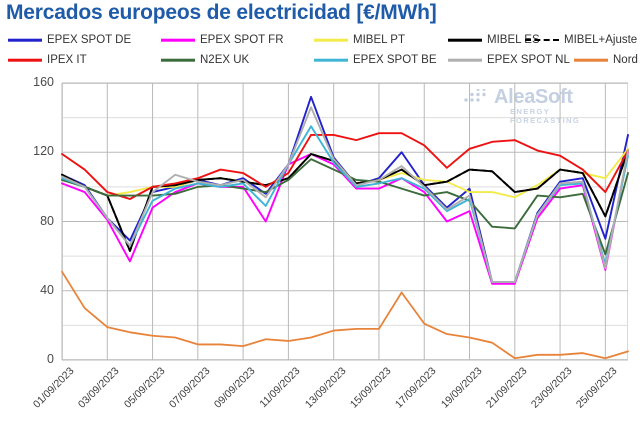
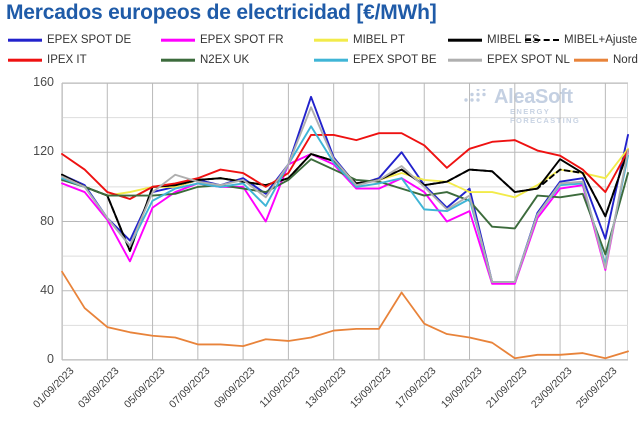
EPEX SPOT BE/17/09/2023: 99 -> 87
MIBEL ES/23/09/2023: 110 -> 116
